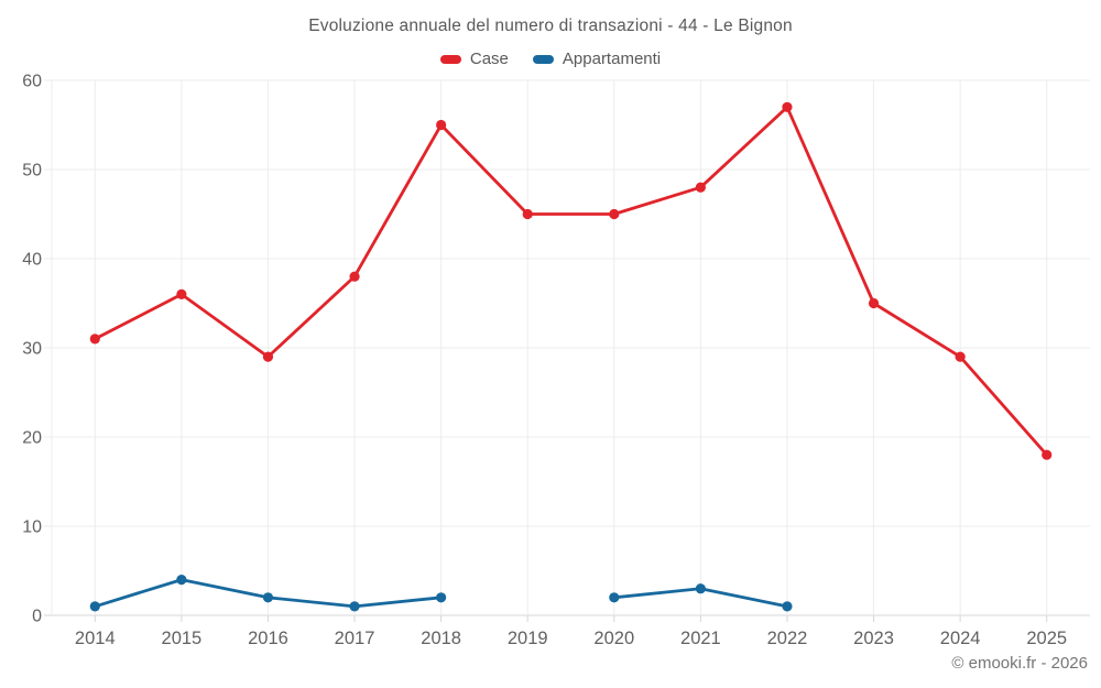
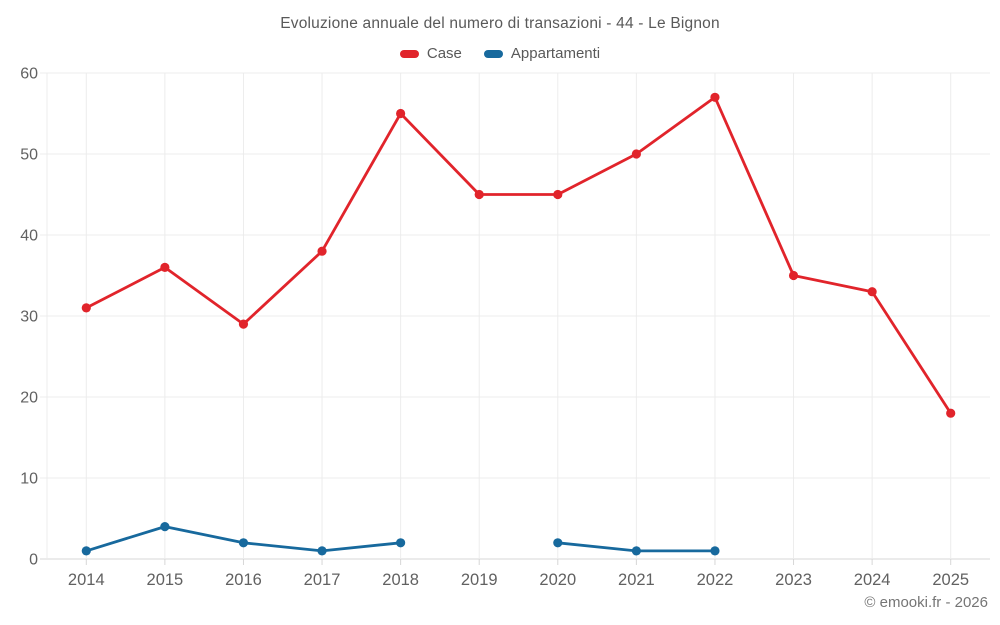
Case/2021: 48 -> 50
Appartamenti/2021: 3 -> 1
Case/2024: 29 -> 33
